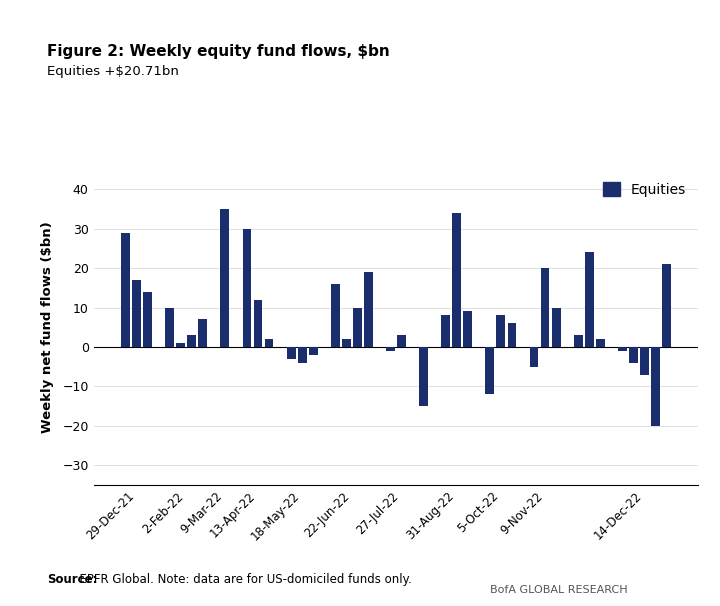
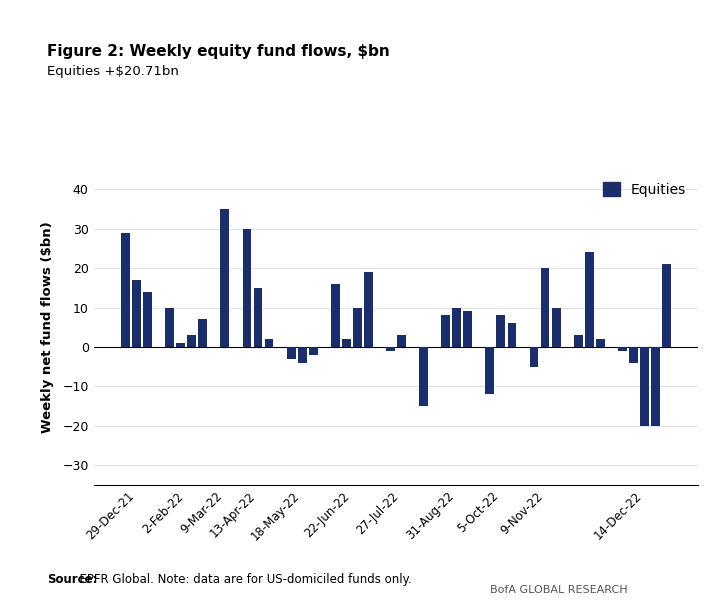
13-Apr-22: 12 -> 15
31-Aug-22: 34 -> 10
14-Dec-22: -7 -> -20
